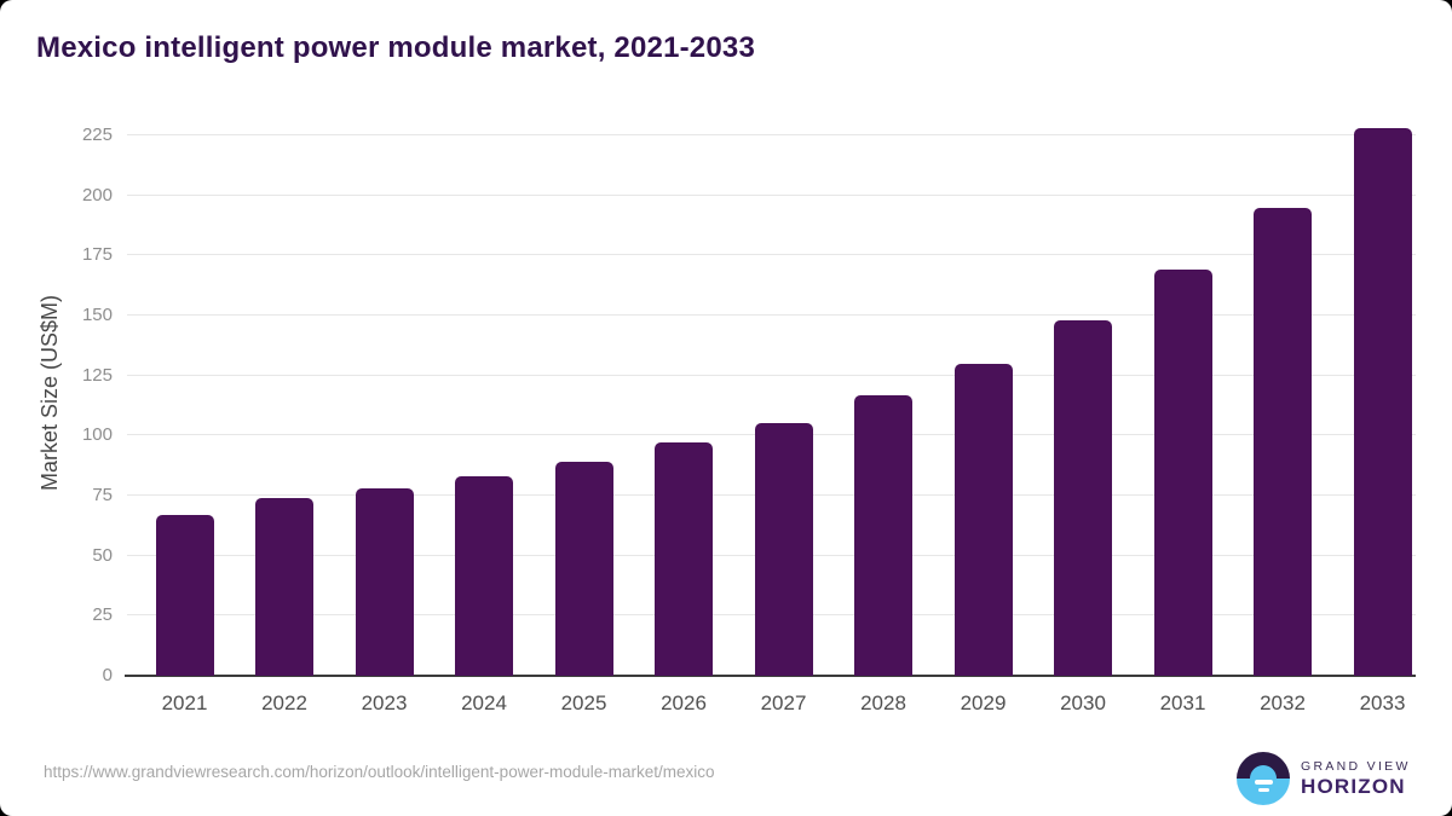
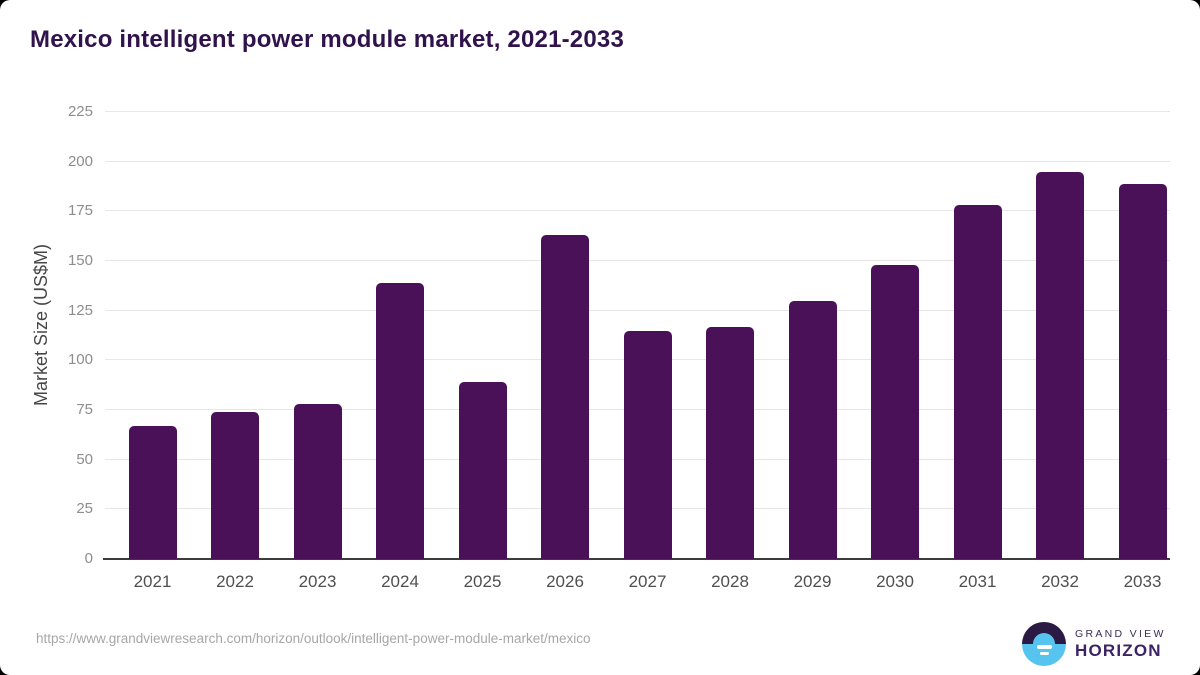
2024: 83 -> 139
2026: 97 -> 163
2027: 105 -> 115
2031: 169 -> 178
2033: 228 -> 189
